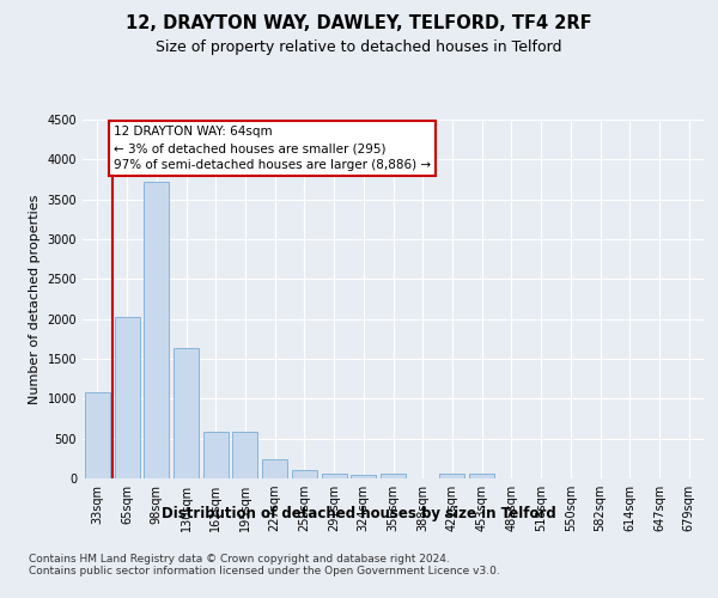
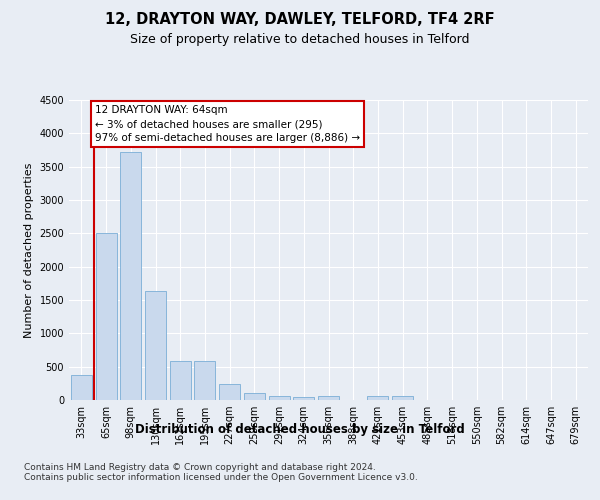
33sqm: 1080 -> 380
65sqm: 2020 -> 2500
